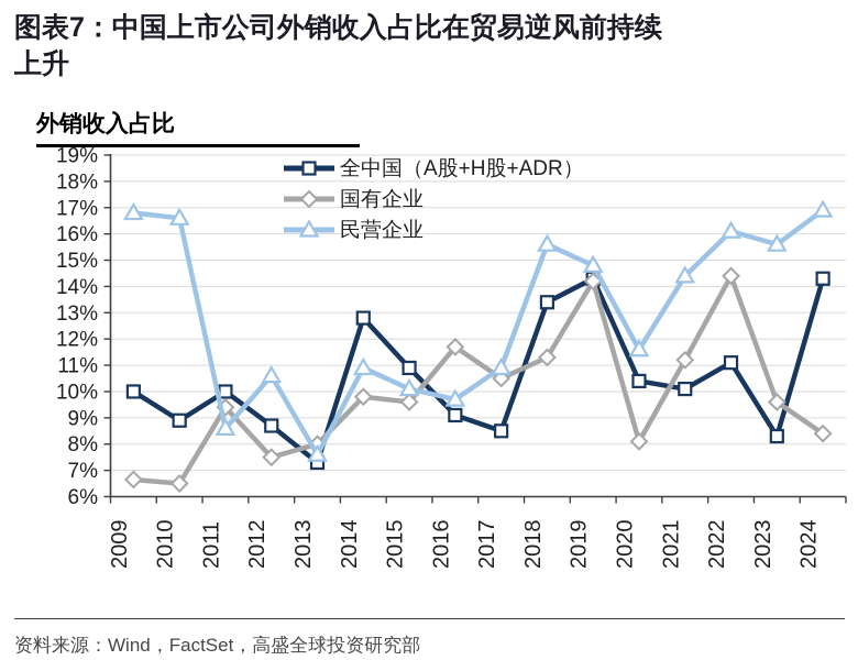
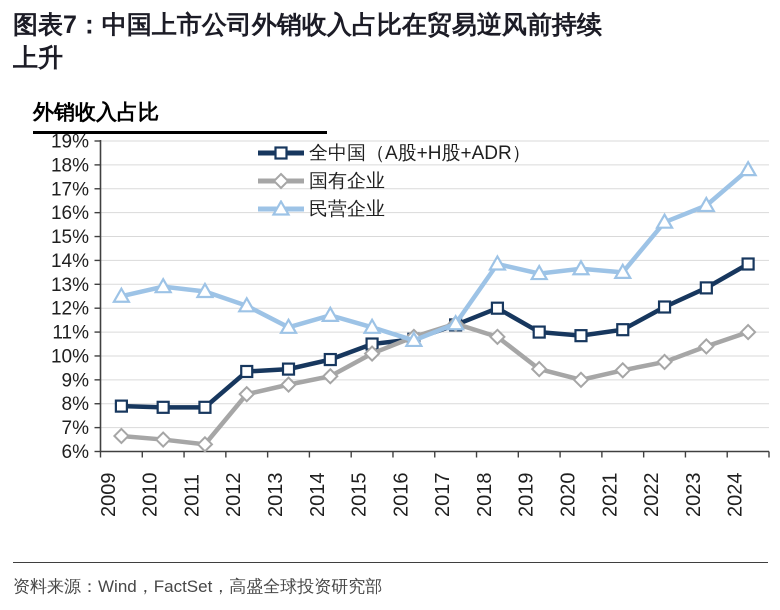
全中国（A股+H股+ADR）/2009: 10.0% -> 7.9%
民营企业/2009: 16.8% -> 12.5%
全中国（A股+H股+ADR）/2010: 8.9% -> 7.8%
民营企业/2010: 16.6% -> 12.9%
全中国（A股+H股+ADR）/2011: 10.0% -> 7.8%
国有企业/2011: 9.4% -> 6.3%
民营企业/2011: 8.6% -> 12.7%
全中国（A股+H股+ADR）/2012: 8.7% -> 9.3%
国有企业/2012: 7.5% -> 8.4%
民营企业/2012: 10.6% -> 12.1%
全中国（A股+H股+ADR）/2013: 7.3% -> 9.4%
国有企业/2013: 8.0% -> 8.8%
民营企业/2013: 7.6% -> 11.2%
全中国（A股+H股+ADR）/2014: 12.8% -> 9.8%
国有企业/2014: 9.8% -> 9.2%
民营企业/2014: 10.9% -> 11.7%
全中国（A股+H股+ADR）/2015: 10.9% -> 10.5%
国有企业/2015: 9.6% -> 10.1%
民营企业/2015: 10.1% -> 11.2%
全中国（A股+H股+ADR）/2016: 9.1% -> 10.7%
国有企业/2016: 11.7% -> 10.8%
民营企业/2016: 9.7% -> 10.7%
全中国（A股+H股+ADR）/2017: 8.5% -> 11.3%
国有企业/2017: 10.5% -> 11.3%
民营企业/2017: 10.9% -> 11.3%
全中国（A股+H股+ADR）/2018: 13.4% -> 12.0%
国有企业/2018: 11.3% -> 10.8%
民营企业/2018: 15.6% -> 13.8%
全中国（A股+H股+ADR）/2019: 14.3% -> 11.0%
国有企业/2019: 14.2% -> 9.4%
民营企业/2019: 14.8% -> 13.4%
全中国（A股+H股+ADR）/2020: 10.4% -> 10.8%
国有企业/2020: 8.1% -> 9.0%
民营企业/2020: 11.6% -> 13.7%
全中国（A股+H股+ADR）/2021: 10.1% -> 11.1%
国有企业/2021: 11.2% -> 9.4%
民营企业/2021: 14.4% -> 13.5%
全中国（A股+H股+ADR）/2022: 11.1% -> 12.1%
国有企业/2022: 14.4% -> 9.8%
民营企业/2022: 16.1% -> 15.6%
全中国（A股+H股+ADR）/2023: 8.3% -> 12.8%
国有企业/2023: 9.6% -> 10.4%
民营企业/2023: 15.6% -> 16.3%
全中国（A股+H股+ADR）/2024: 14.3% -> 13.8%
国有企业/2024: 8.4% -> 11.0%
民营企业/2024: 16.9% -> 17.8%
